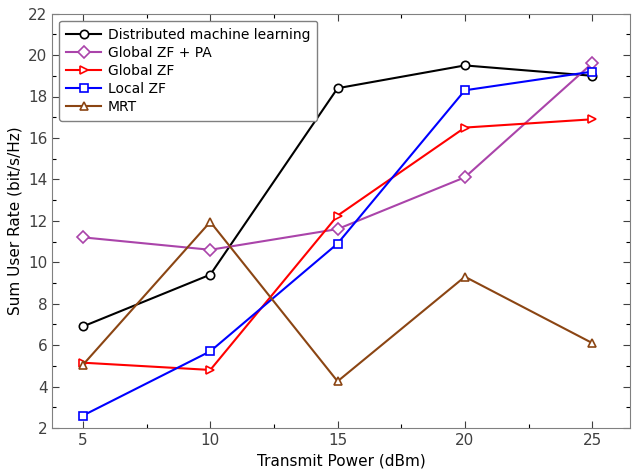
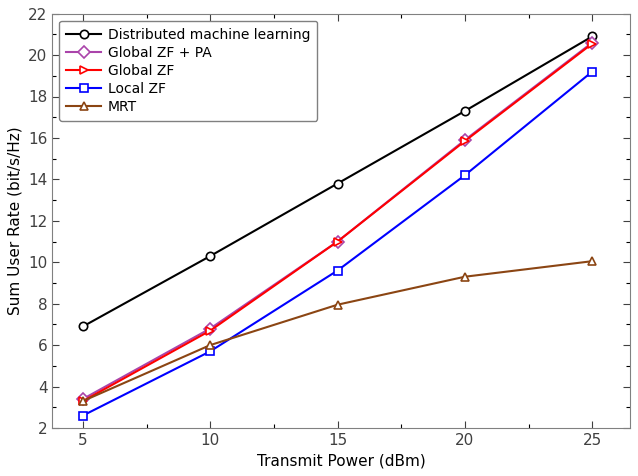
Global ZF + PA/5: 11.2 -> 3.4
Global ZF/5: 5.15 -> 3.30
MRT/5: 5.05 -> 3.30
Distributed machine learning/10: 9.4 -> 10.3
Global ZF + PA/10: 10.6 -> 6.8
Global ZF/10: 4.80 -> 6.70
MRT/10: 11.95 -> 6.00
Distributed machine learning/15: 18.4 -> 13.8
Global ZF + PA/15: 11.6 -> 11.0
Global ZF/15: 12.25 -> 11.00
Local ZF/15: 10.9 -> 9.6
MRT/15: 4.25 -> 7.95
Distributed machine learning/20: 19.5 -> 17.3
Global ZF + PA/20: 14.1 -> 15.9
Global ZF/20: 16.50 -> 15.85
Local ZF/20: 18.3 -> 14.2
Distributed machine learning/25: 19.0 -> 20.9
Global ZF + PA/25: 19.6 -> 20.6
Global ZF/25: 16.90 -> 20.55
MRT/25: 6.10 -> 10.05
